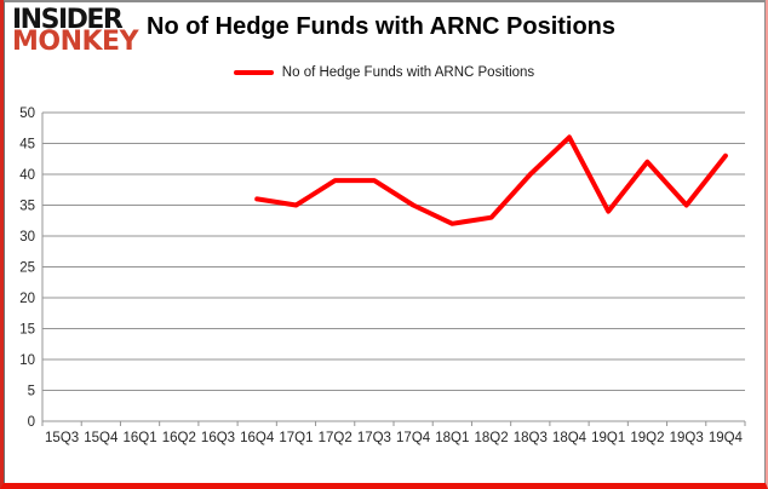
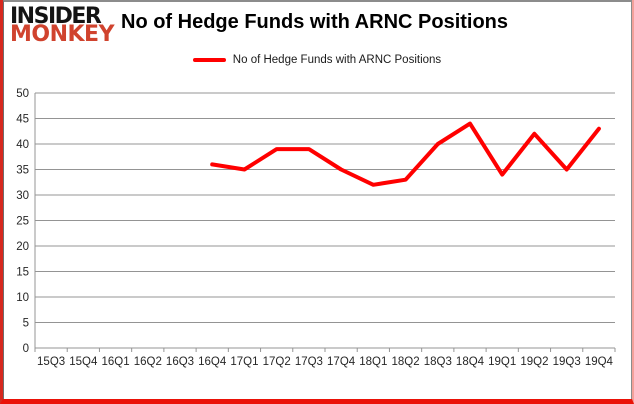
18Q4: 46 -> 44
